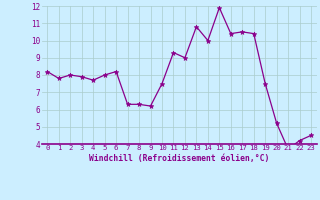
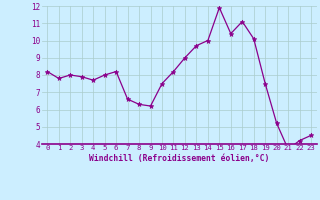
7: 6.3 -> 6.6
11: 9.3 -> 8.2
13: 10.8 -> 9.7
17: 10.5 -> 11.1
18: 10.4 -> 10.1
